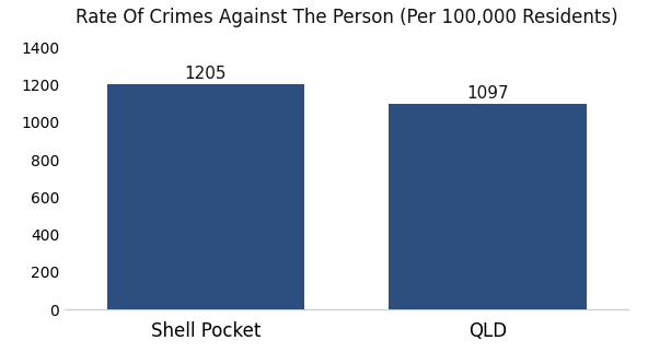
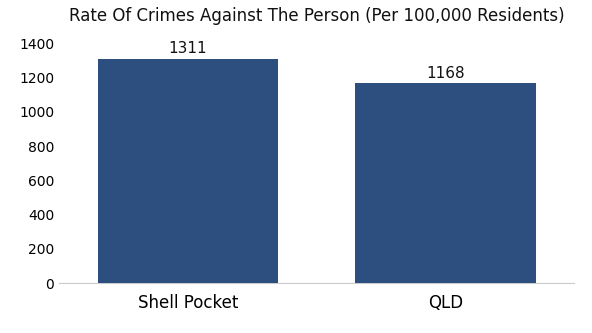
Shell Pocket: 1205 -> 1311
QLD: 1097 -> 1168
